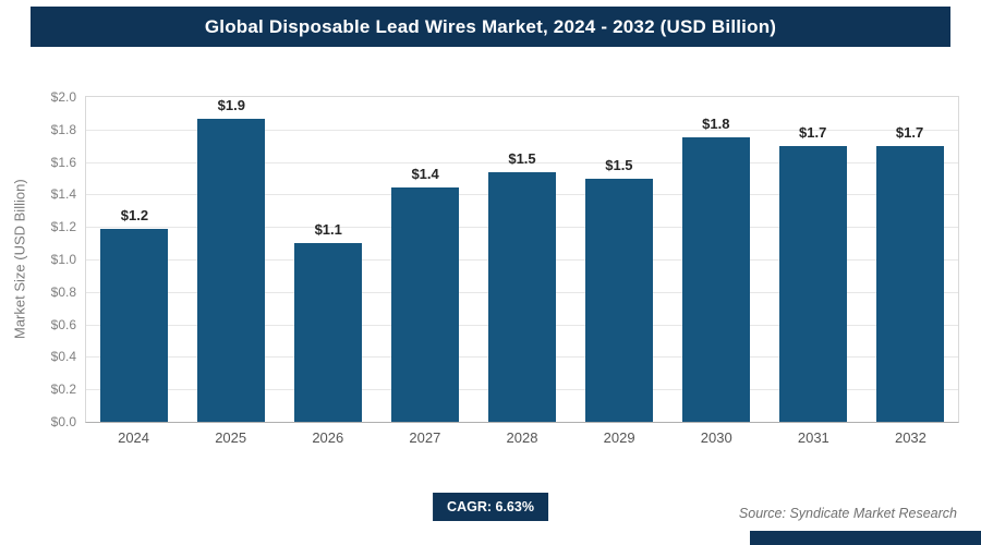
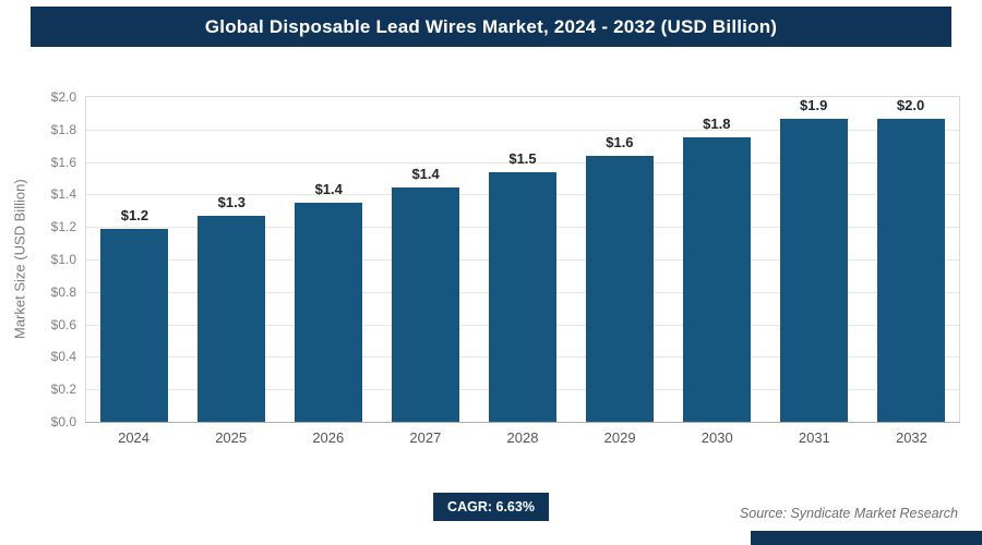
2025: $1.9 -> $1.3
2026: $1.1 -> $1.4
2029: $1.5 -> $1.6
2031: $1.7 -> $1.9
2032: $1.7 -> $2.0
